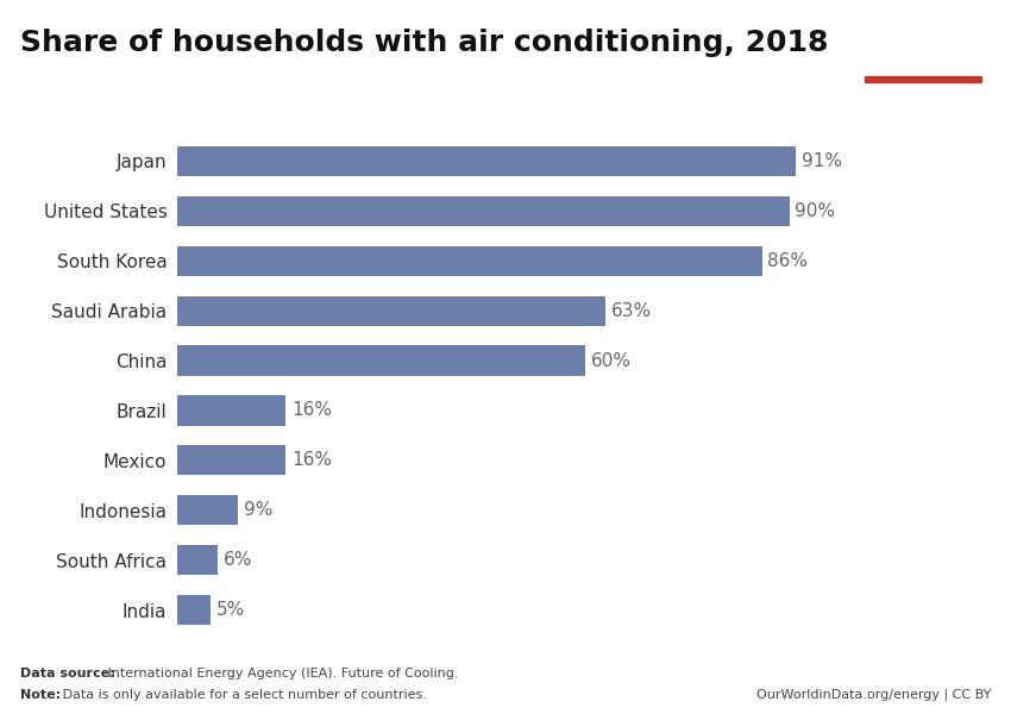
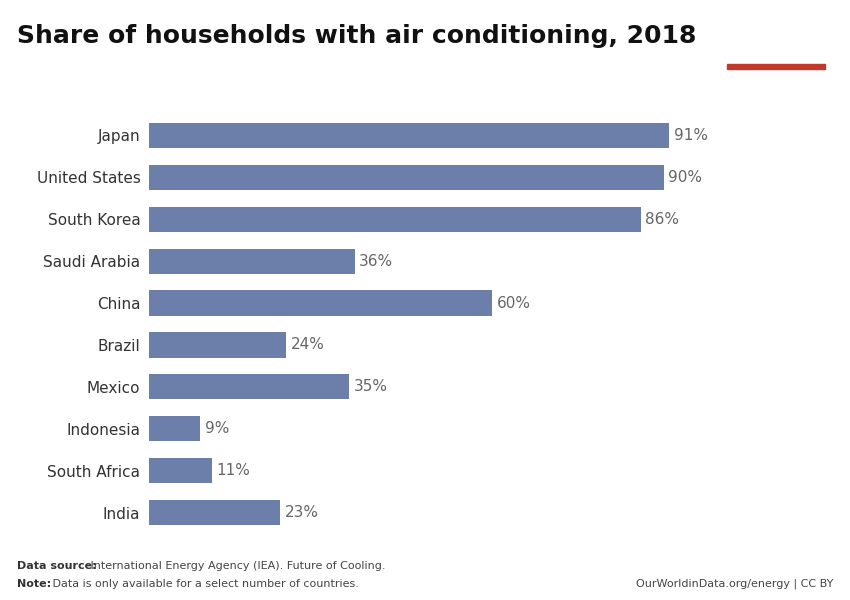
Saudi Arabia: 63% -> 36%
Brazil: 16% -> 24%
Mexico: 16% -> 35%
South Africa: 6% -> 11%
India: 5% -> 23%
